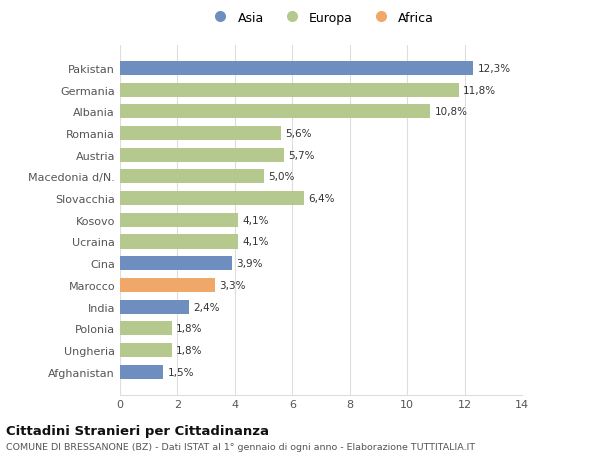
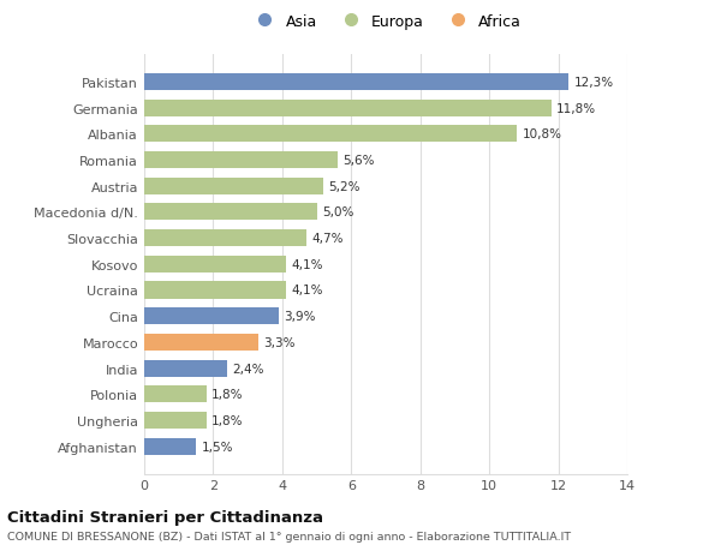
Austria: 5,7% -> 5,2%
Slovacchia: 6,4% -> 4,7%
